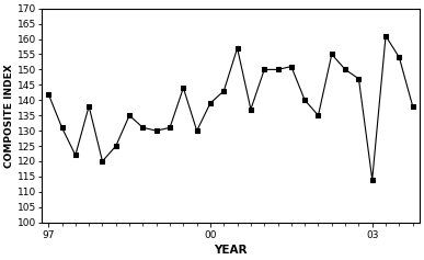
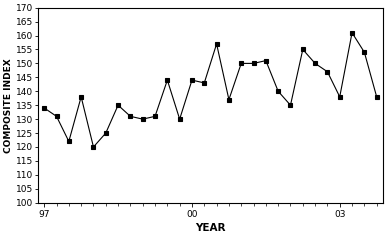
97: 142 -> 134
00: 139 -> 144
03: 114 -> 138
